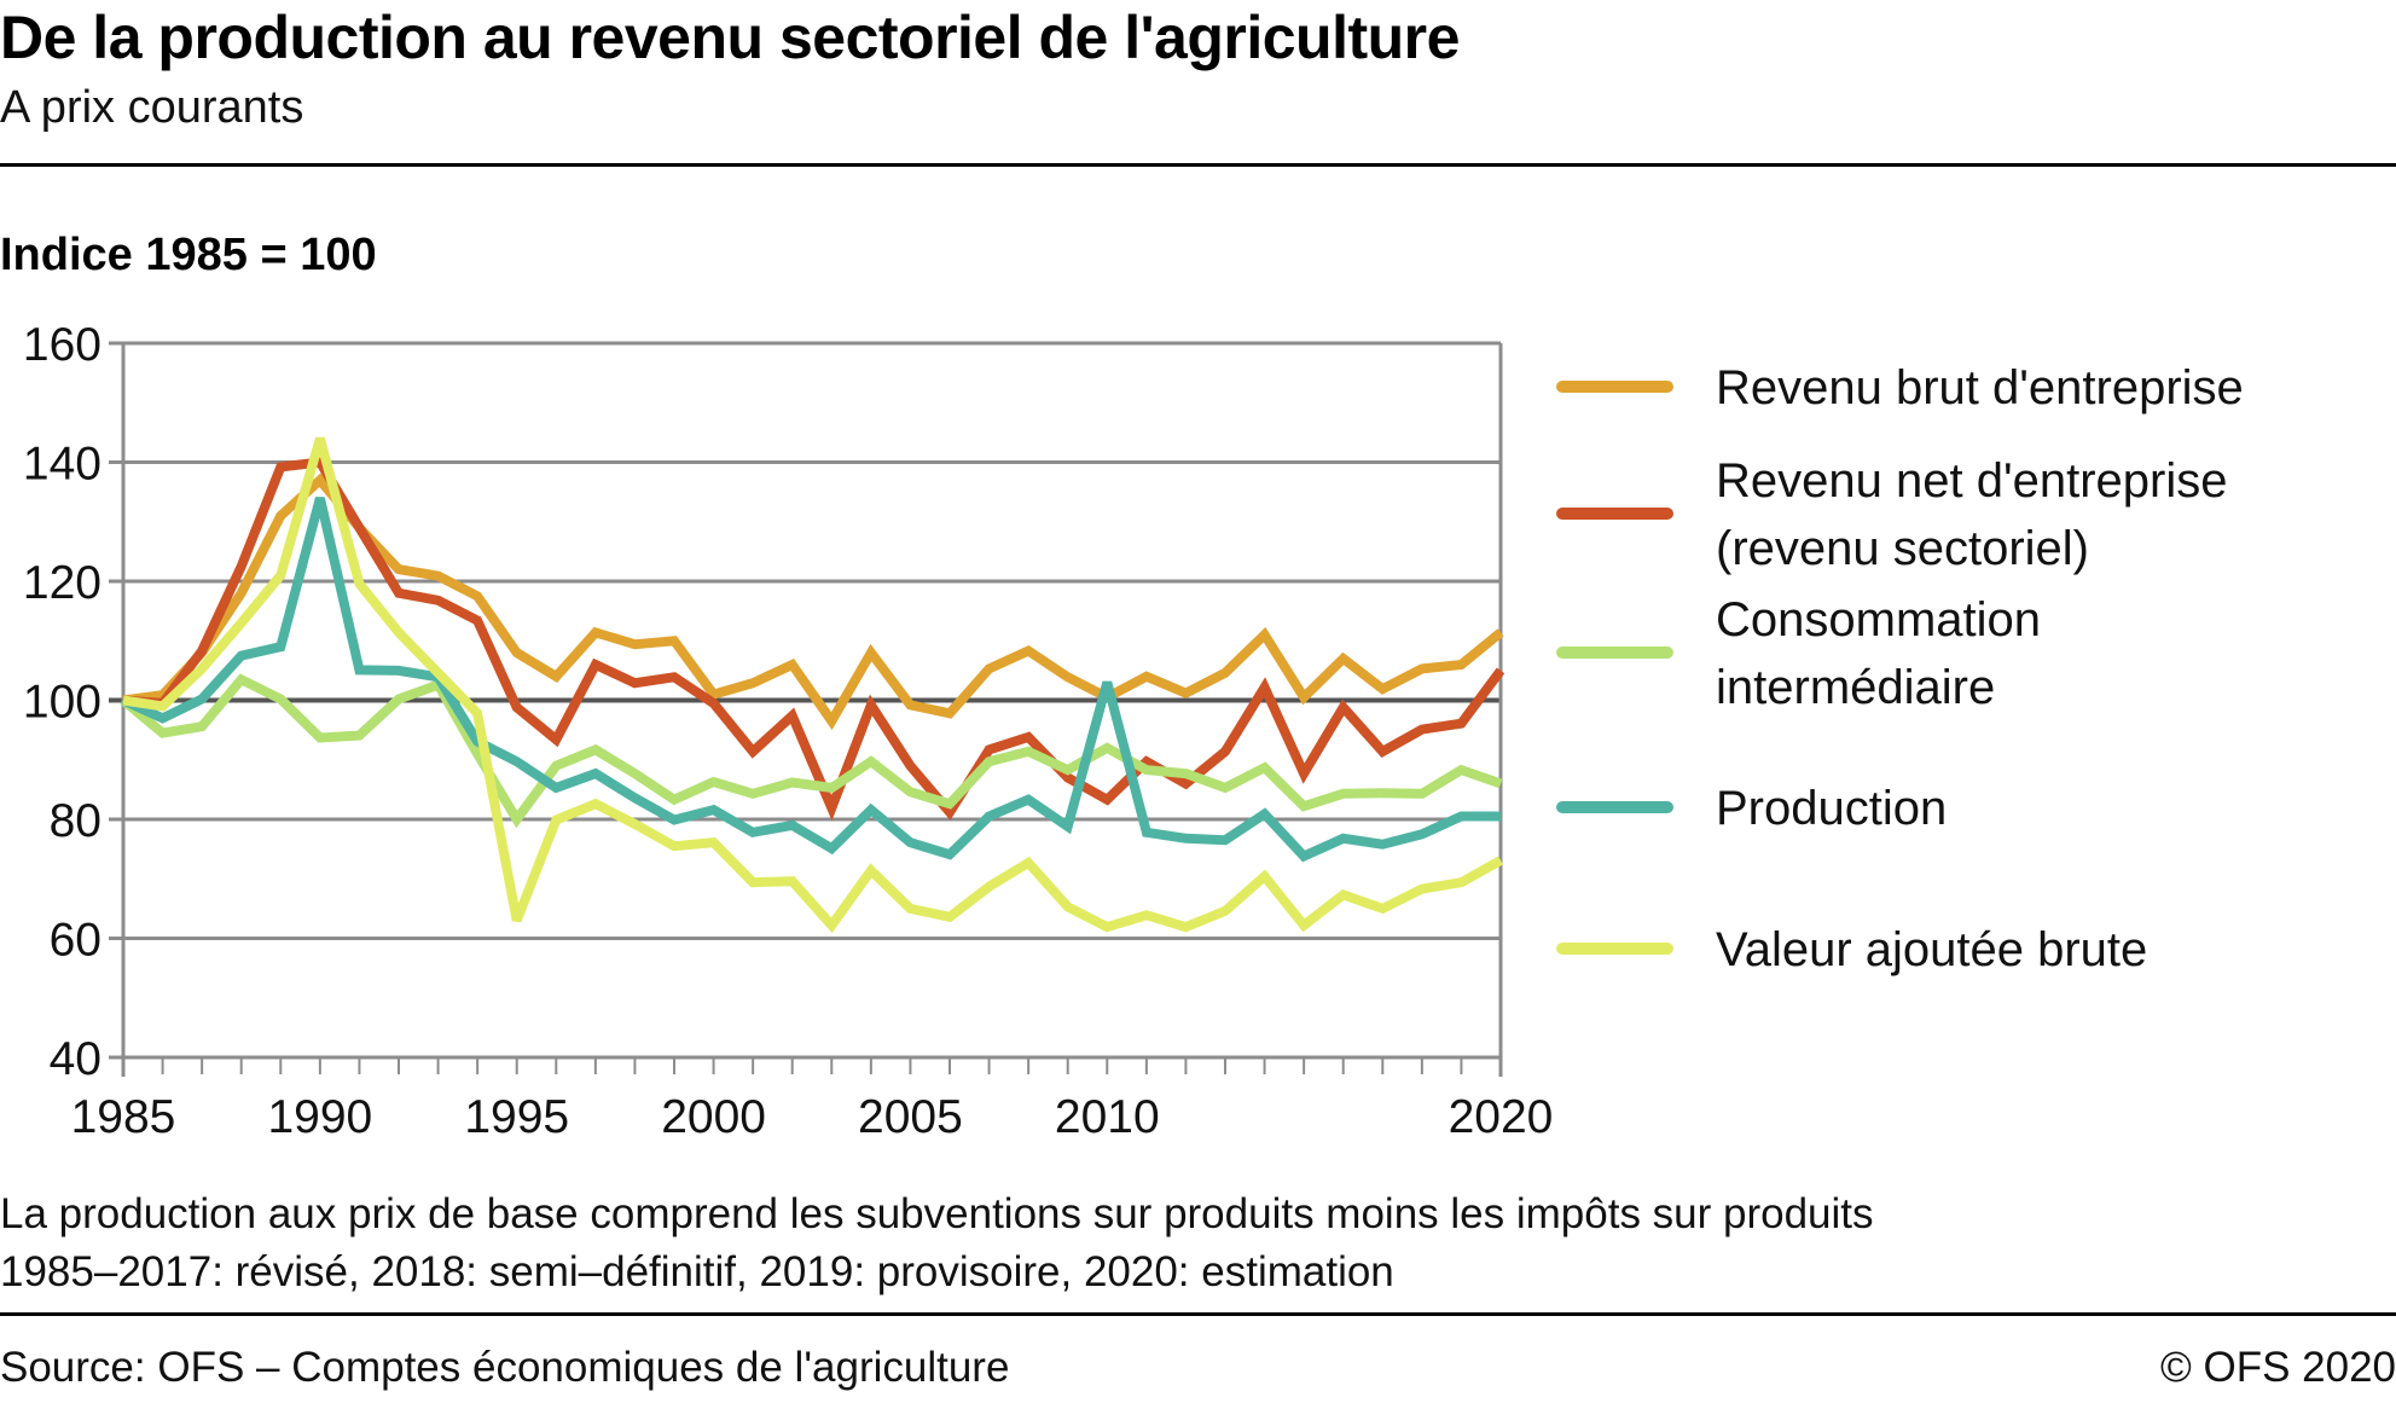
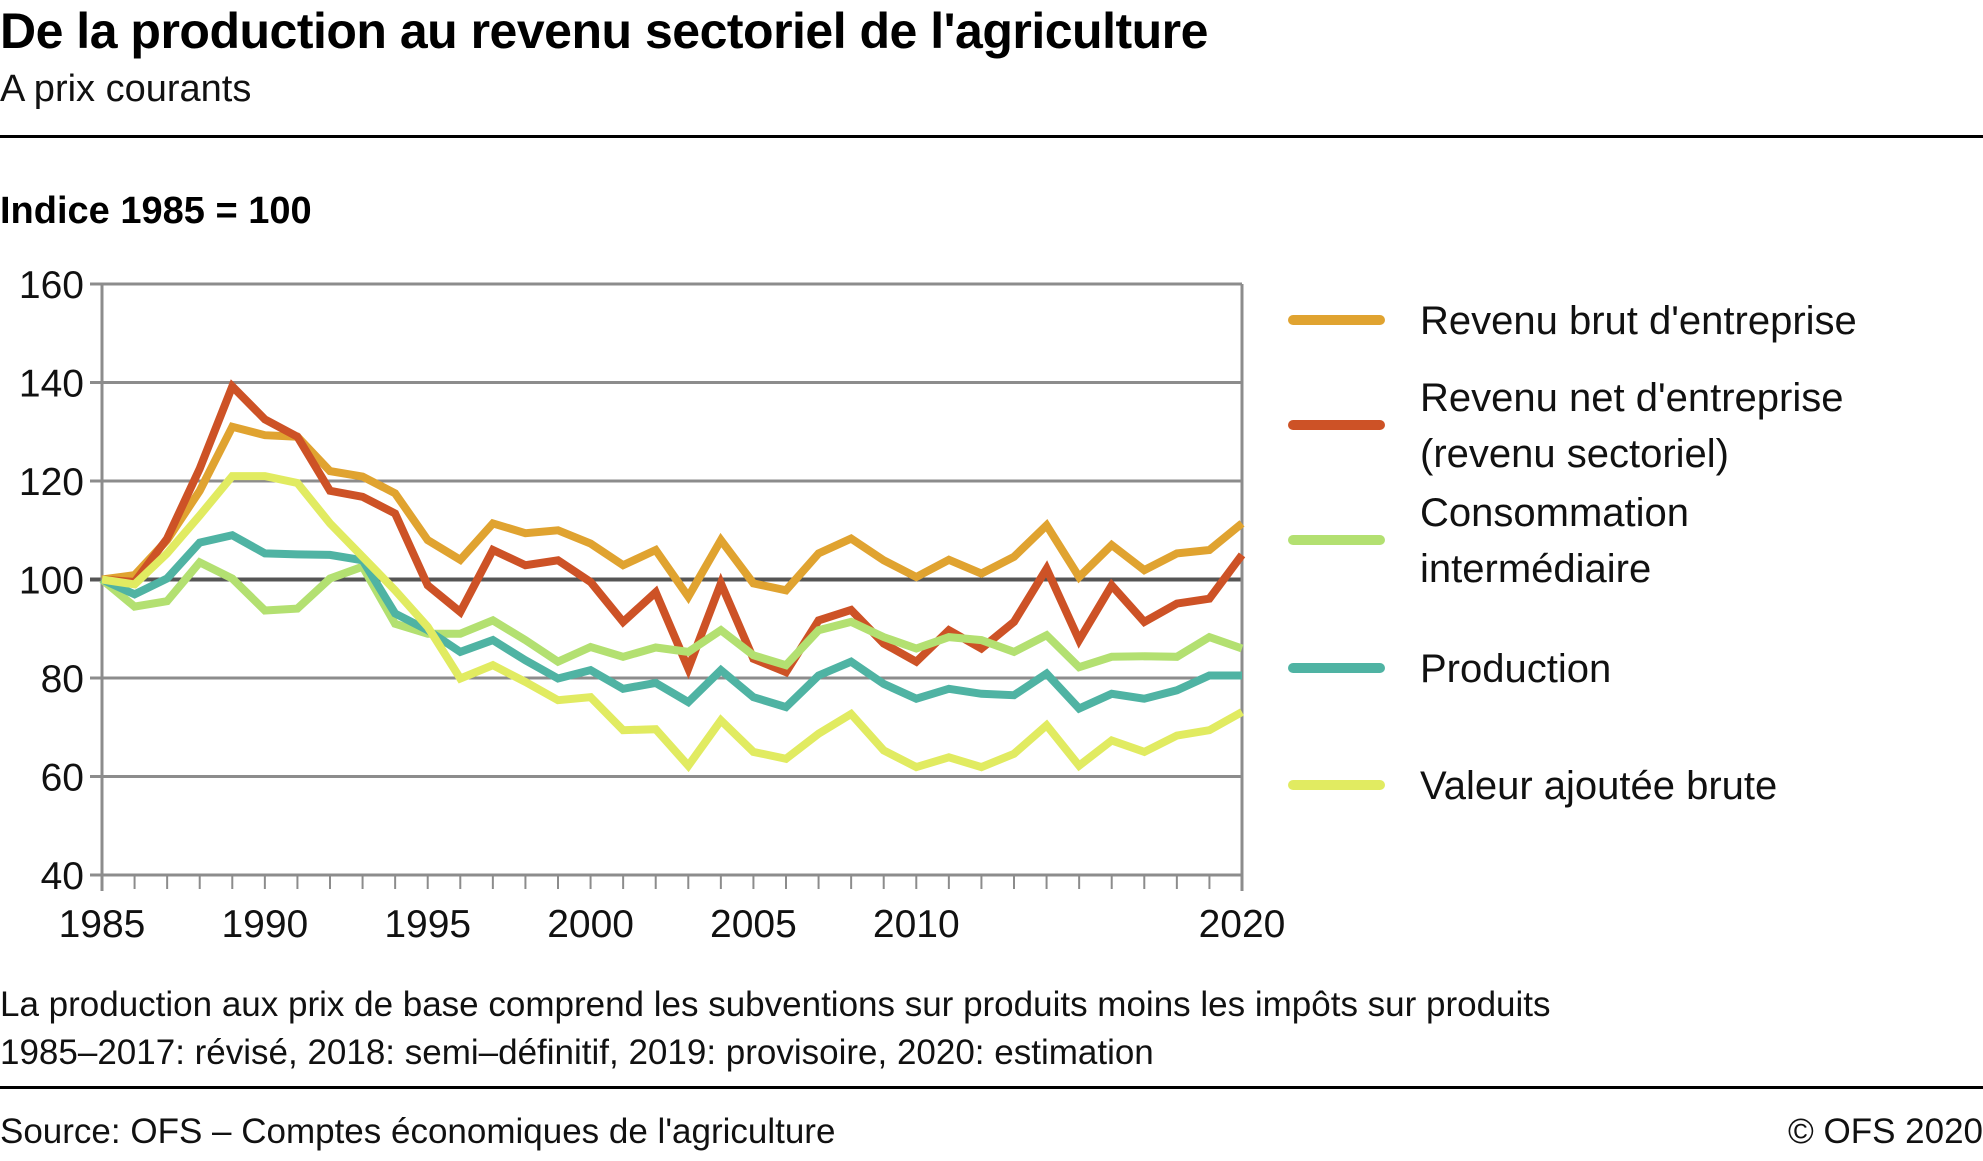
Revenu brut d'entreprise/1990: 137 -> 129
Revenu net d'entreprise (revenu sectoriel)/1990: 140 -> 132
Production/1990: 134 -> 105
Valeur ajoutée brute/1990: 144 -> 121
Consommation intermédiaire/1995: 80 -> 89
Valeur ajoutée brute/1995: 63 -> 90
Revenu brut d'entreprise/2000: 101 -> 107
Revenu net d'entreprise (revenu sectoriel)/2005: 89 -> 84
Consommation intermédiaire/2010: 92 -> 86
Production/2010: 103 -> 76
